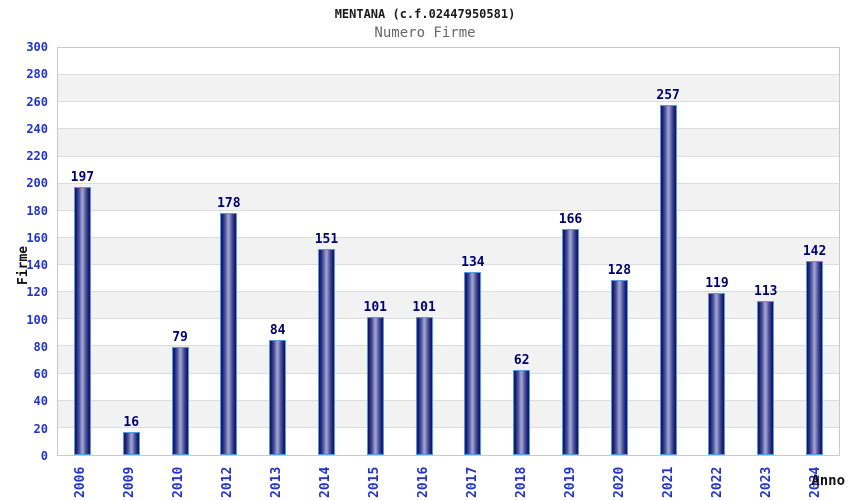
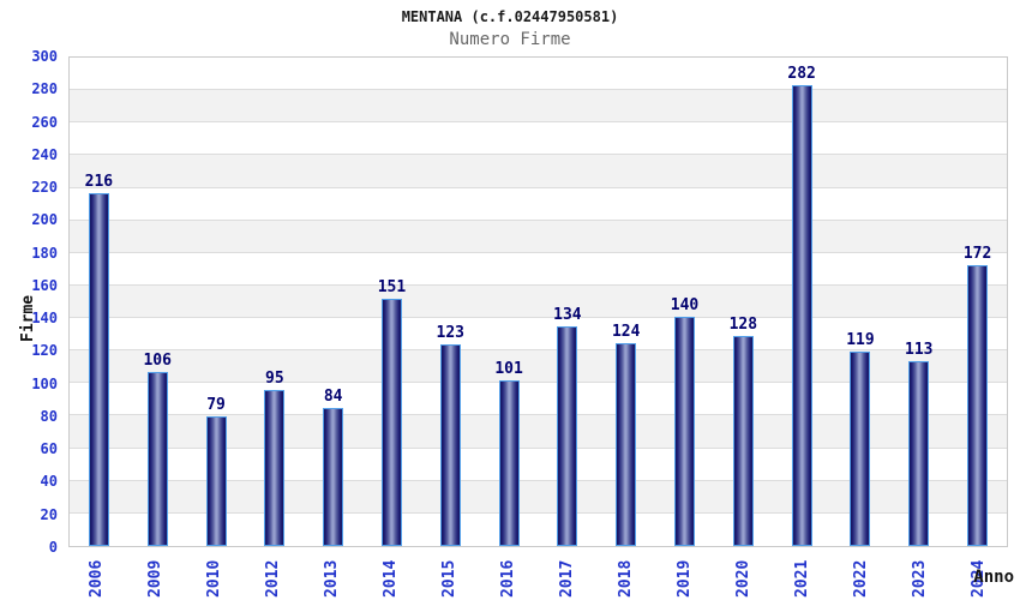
2006: 197 -> 216
2009: 16 -> 106
2012: 178 -> 95
2015: 101 -> 123
2018: 62 -> 124
2019: 166 -> 140
2021: 257 -> 282
2024: 142 -> 172
